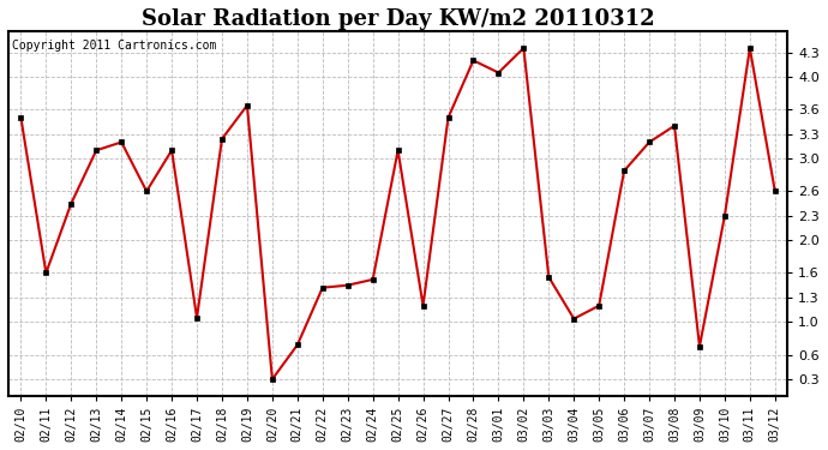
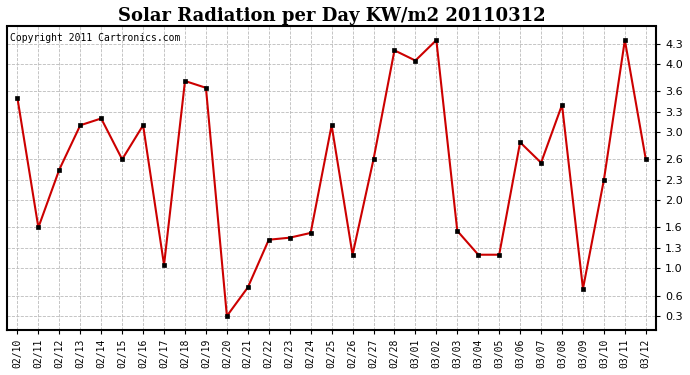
02/18: 3.24 -> 3.75
02/27: 3.50 -> 2.60
03/04: 1.04 -> 1.20
03/07: 3.20 -> 2.55
